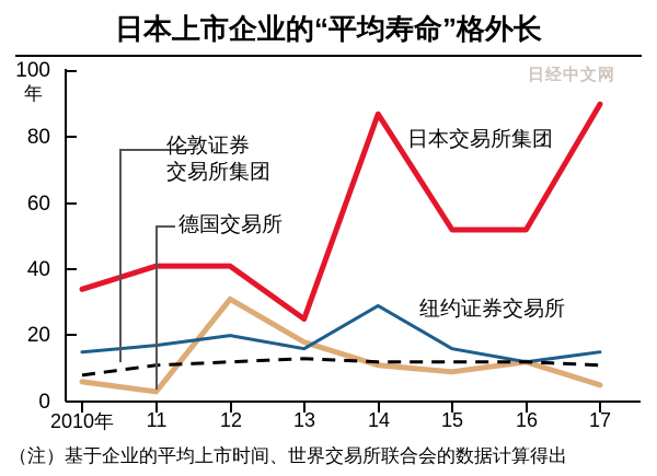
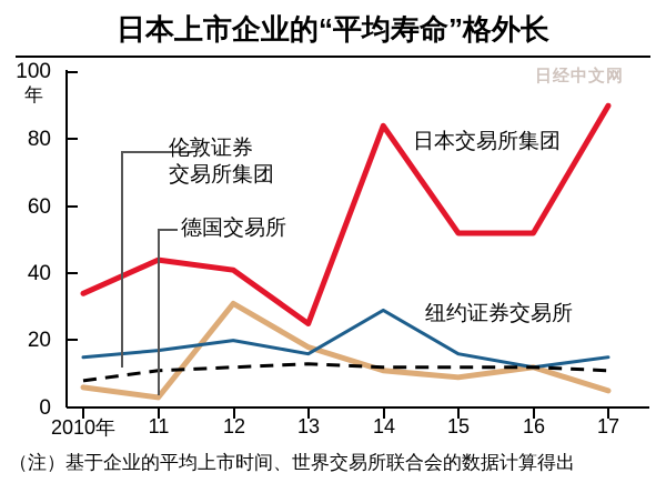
日本交易所集团/11: 41 -> 44
日本交易所集团/14: 87 -> 84
